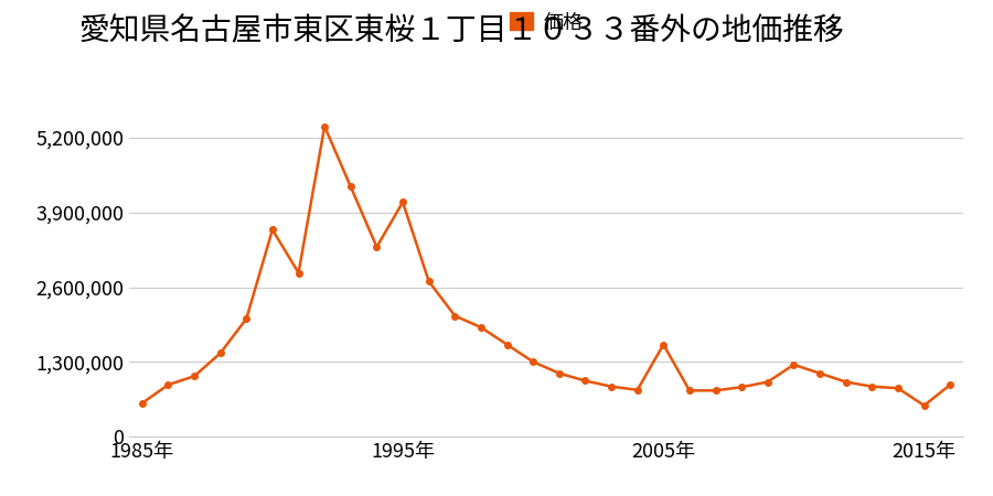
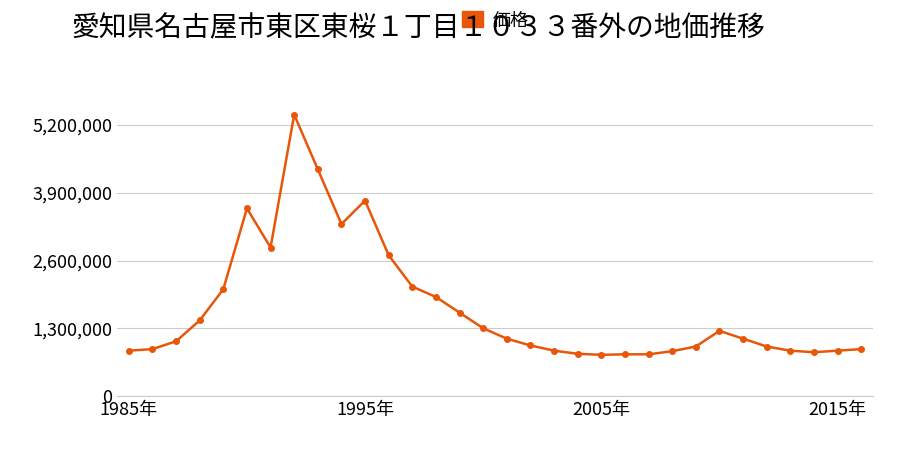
1985年: 580,000 -> 870,000
1995年: 4,080,000 -> 3,750,000
2005年: 1,600,000 -> 790,000
2015年: 540,000 -> 870,000
